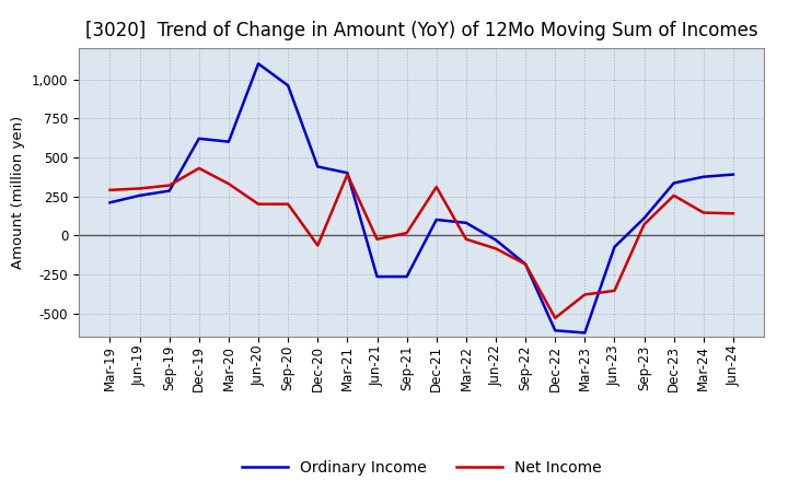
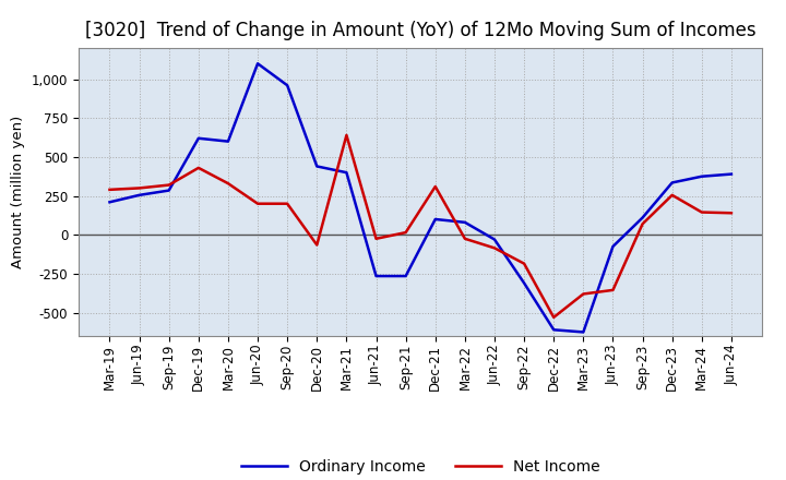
Net Income/Mar-21: 390 -> 640
Ordinary Income/Sep-22: -180 -> -310
